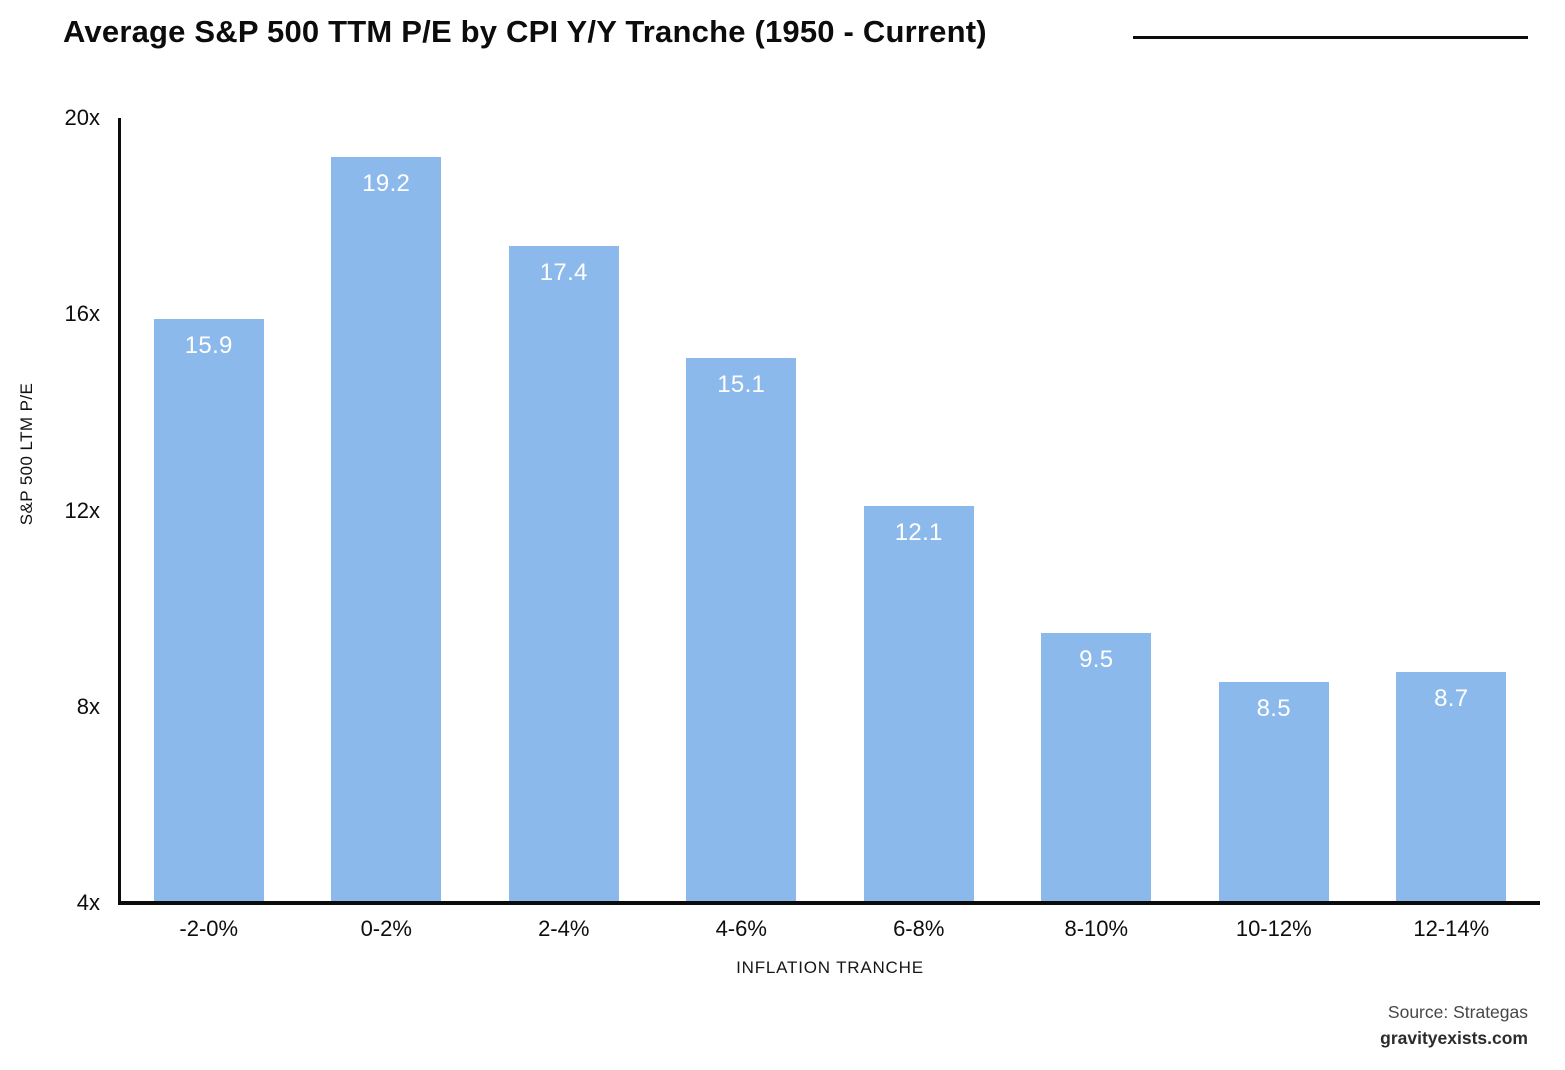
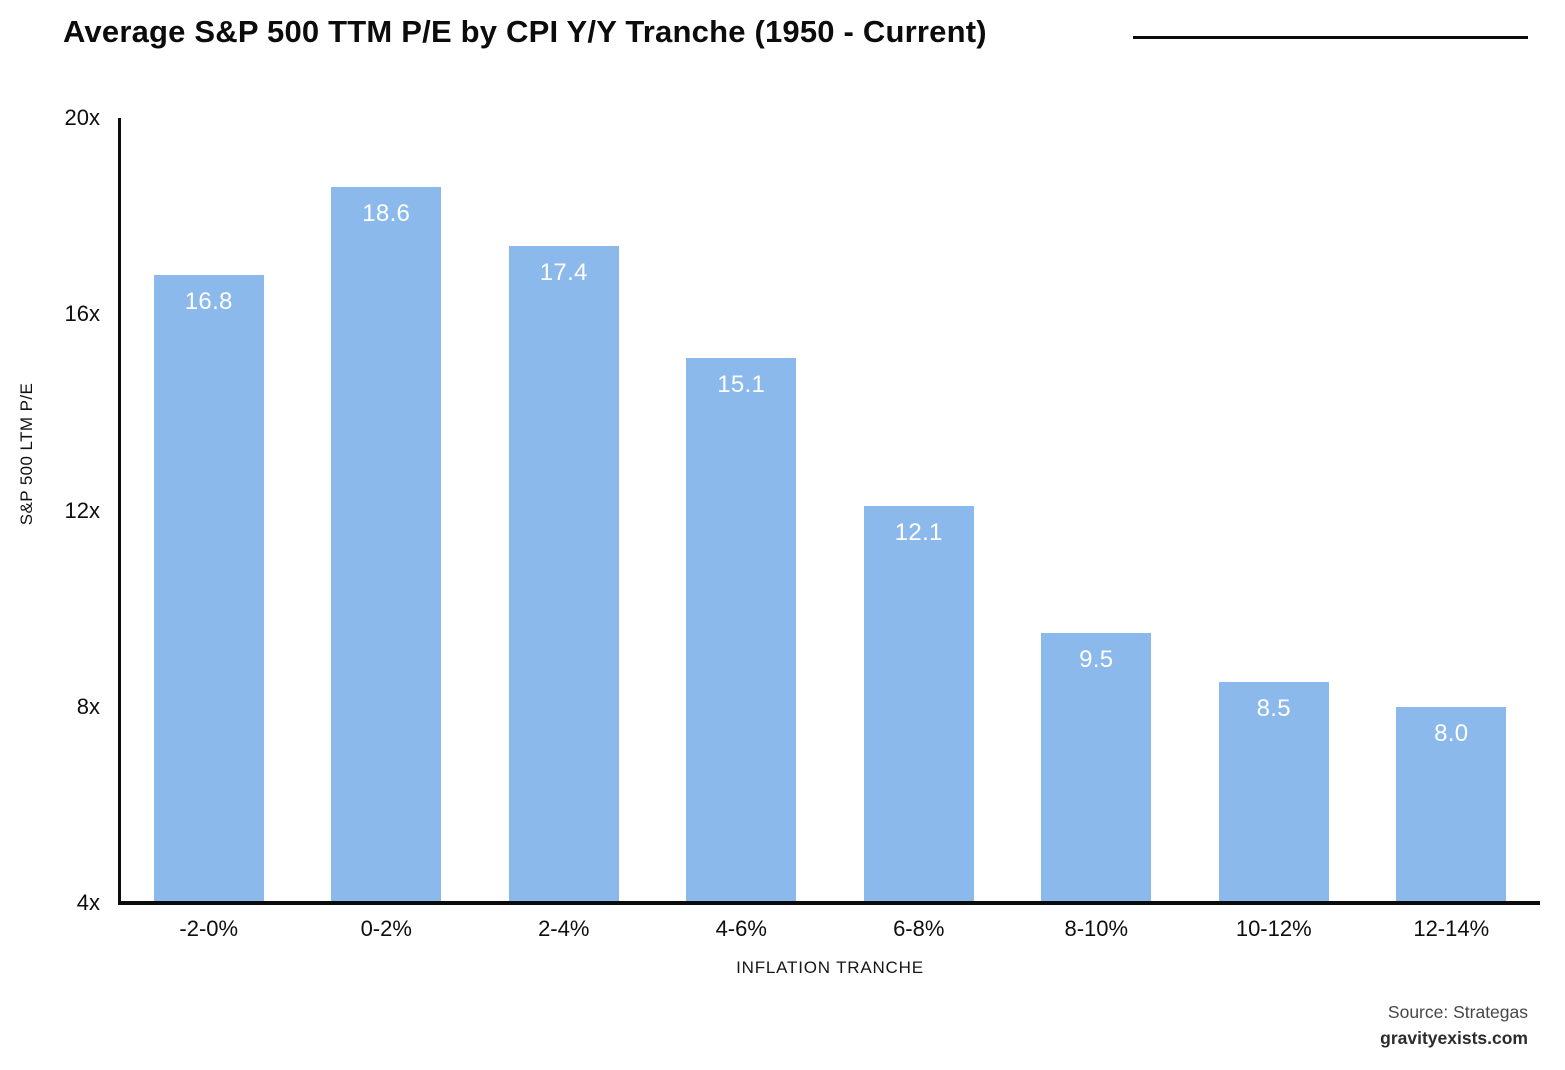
-2-0%: 15.9 -> 16.8
0-2%: 19.2 -> 18.6
12-14%: 8.7 -> 8.0
